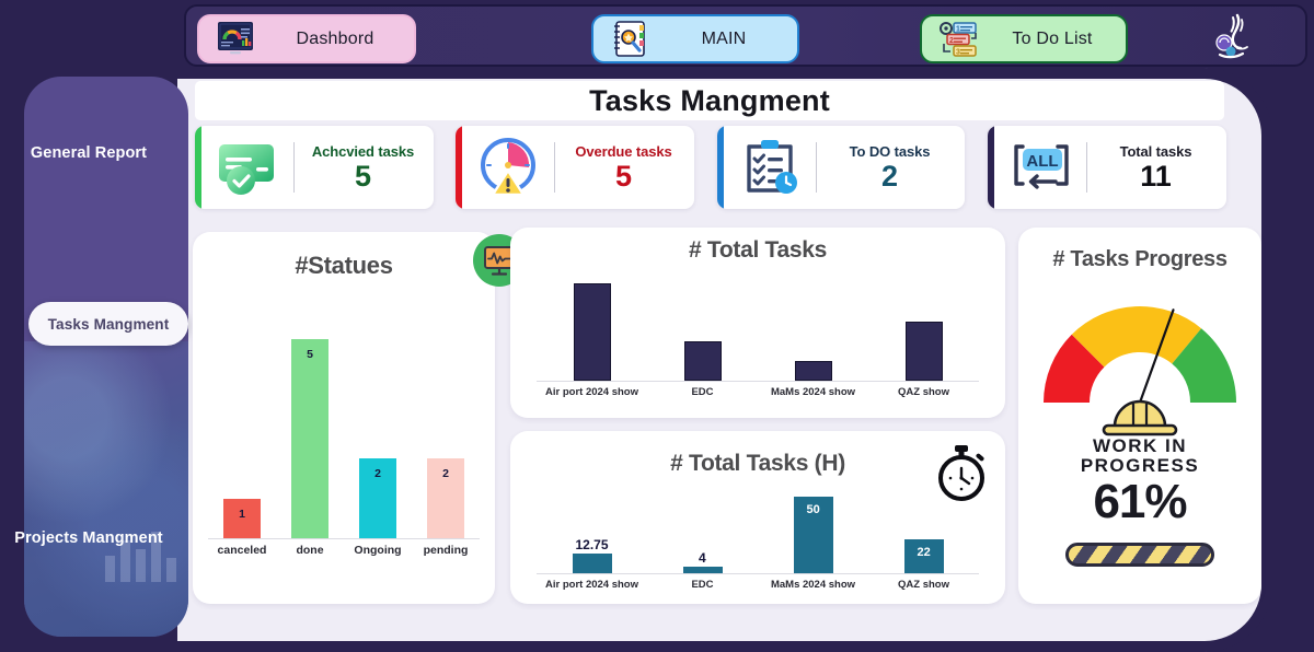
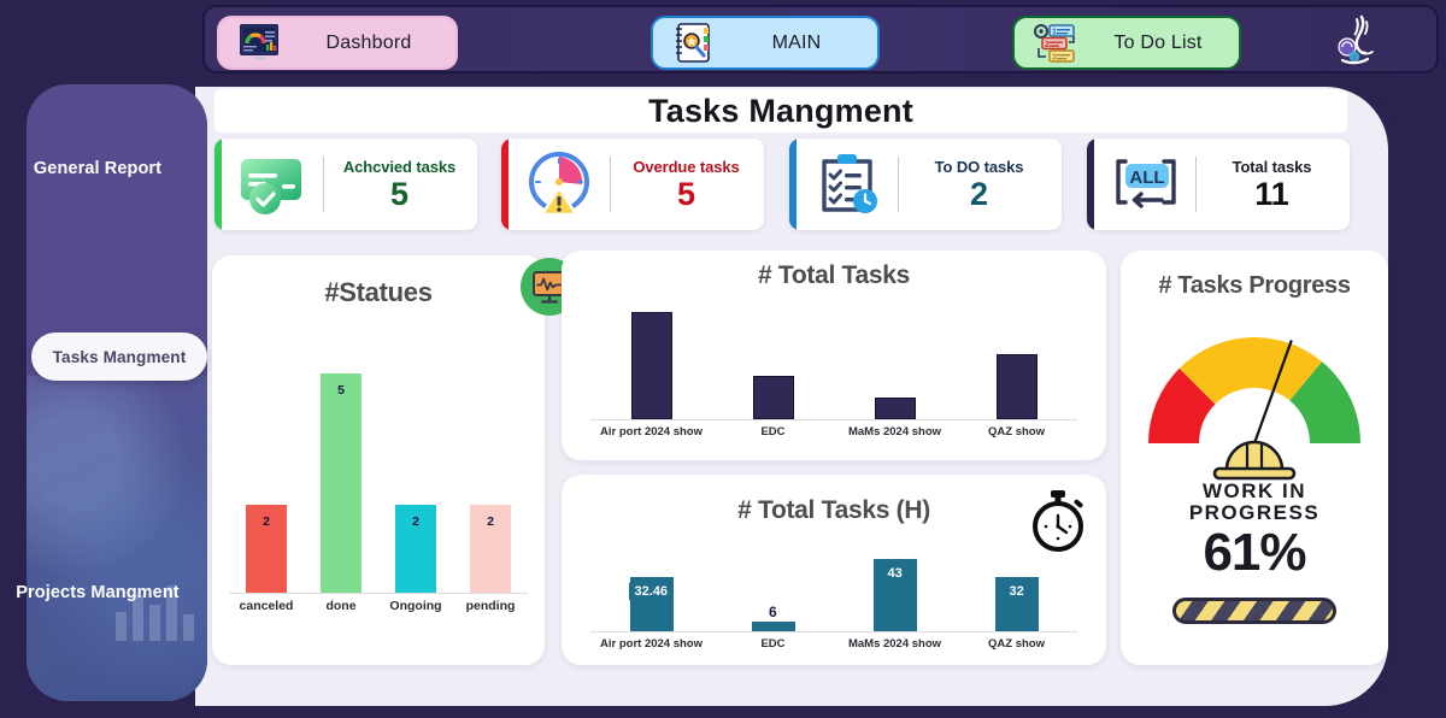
#Statues/canceled: 1 -> 2
# Total Tasks (H)/Air port 2024 show: 12.75 -> 32.46
# Total Tasks (H)/EDC: 4 -> 6
# Total Tasks (H)/MaMs 2024 show: 50 -> 43
# Total Tasks (H)/QAZ show: 22 -> 32
